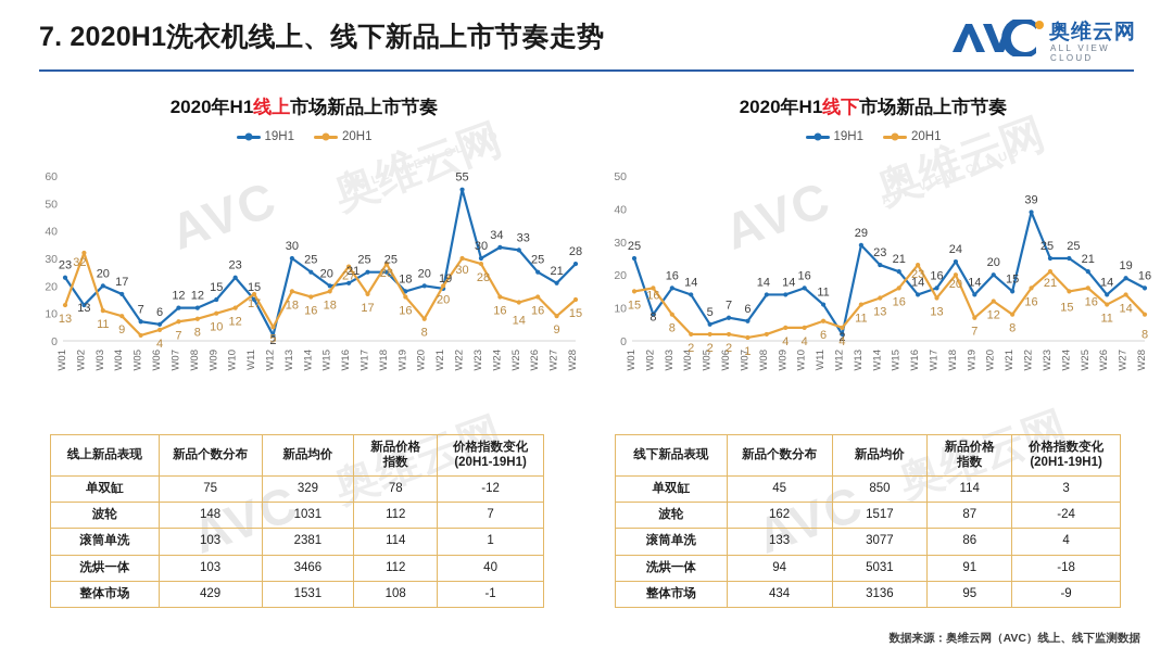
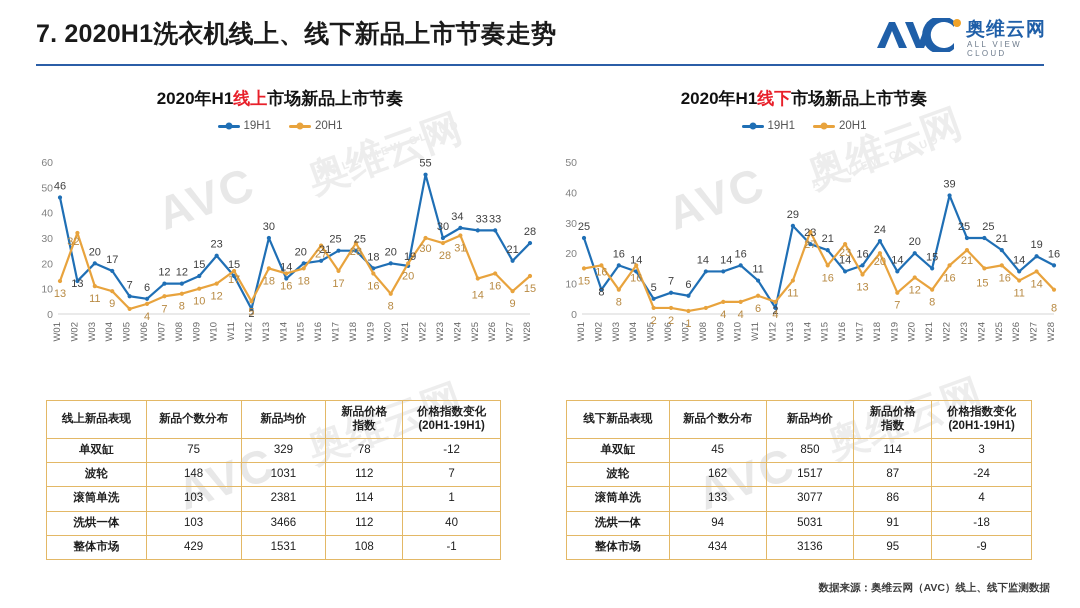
2020年H1线上市场新品上市节奏/19H1/W01: 23 -> 46
2020年H1线上市场新品上市节奏/19H1/W14: 25 -> 14
2020年H1线上市场新品上市节奏/20H1/W24: 16 -> 31
2020年H1线上市场新品上市节奏/19H1/W26: 25 -> 33
2020年H1线下市场新品上市节奏/20H1/W04: 2 -> 16
2020年H1线下市场新品上市节奏/20H1/W14: 13 -> 27
